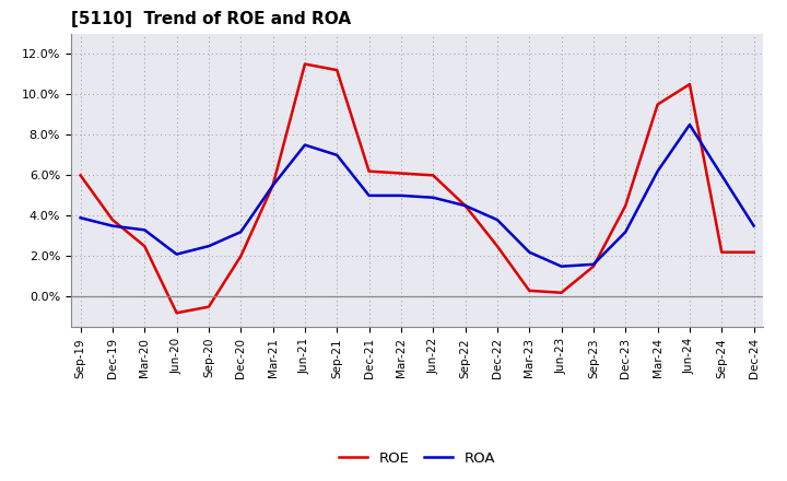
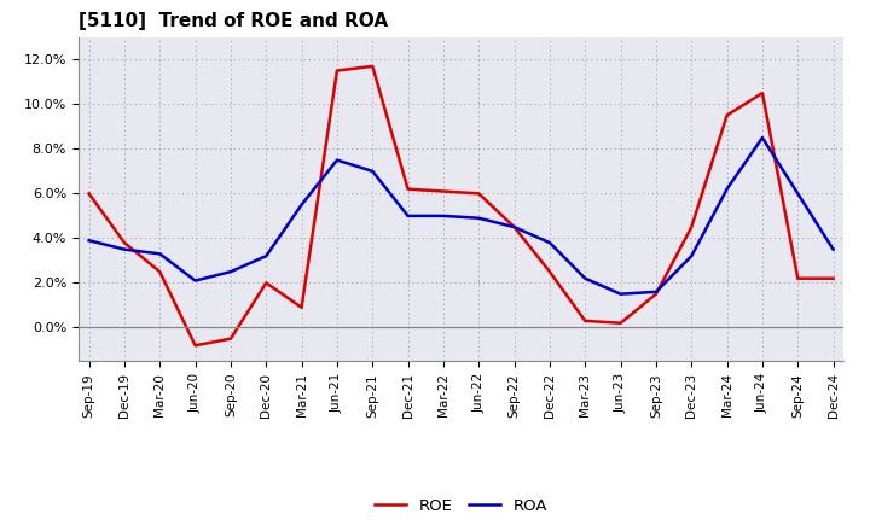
ROE/Mar-21: 5.5% -> 0.9%
ROE/Sep-21: 11.2% -> 11.7%
